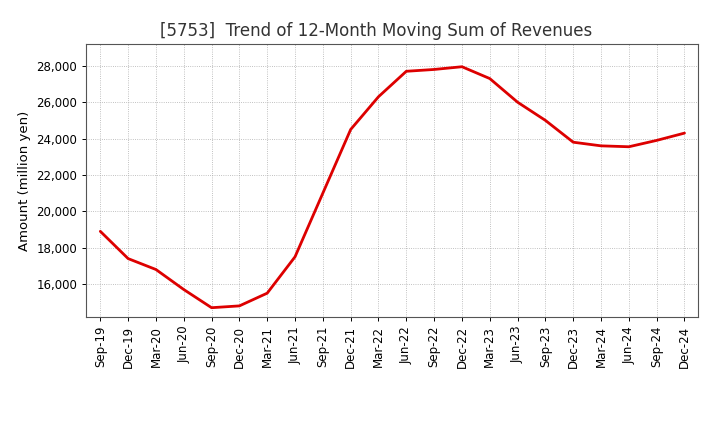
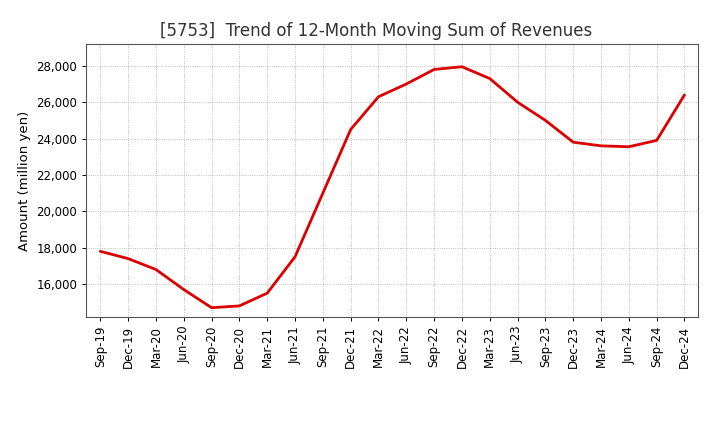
Sep-19: 18,900 -> 17,800
Jun-22: 27,700 -> 27,000
Dec-24: 24,300 -> 26,400
